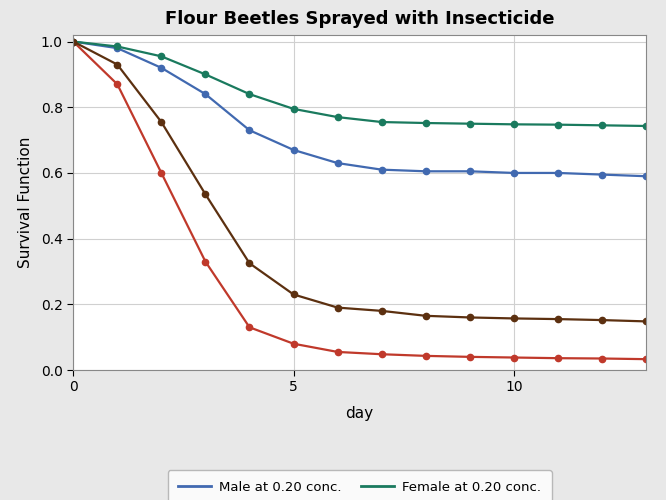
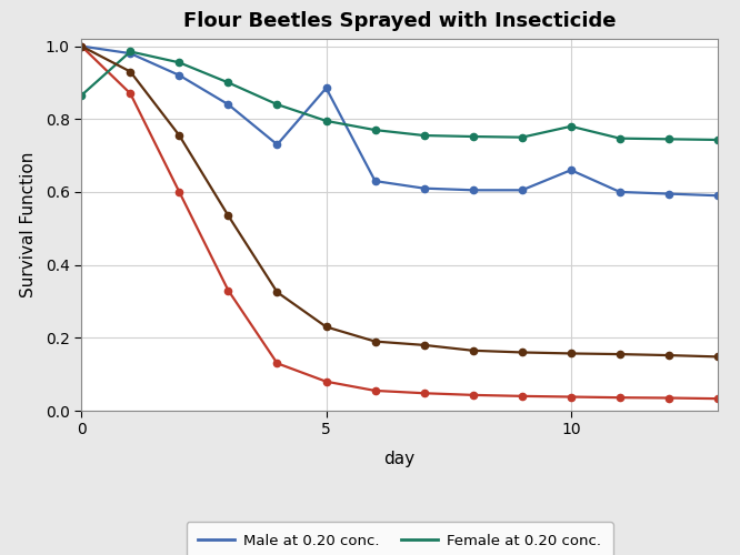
Female at 0.20 conc./0: 1.000 -> 0.865
Male at 0.20 conc./5: 0.670 -> 0.885
Male at 0.20 conc./10: 0.600 -> 0.660
Female at 0.20 conc./10: 0.748 -> 0.780
